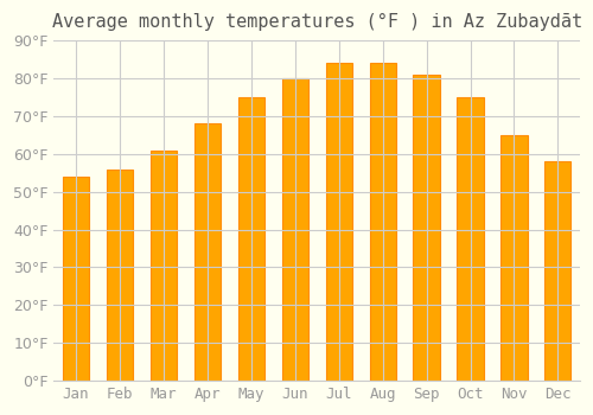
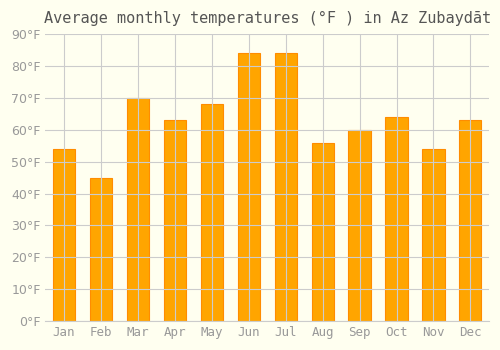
Feb: 56°F -> 45°F
Mar: 61°F -> 70°F
Apr: 68°F -> 63°F
May: 75°F -> 68°F
Jun: 80°F -> 84°F
Aug: 84°F -> 56°F
Sep: 81°F -> 60°F
Oct: 75°F -> 64°F
Nov: 65°F -> 54°F
Dec: 58°F -> 63°F
